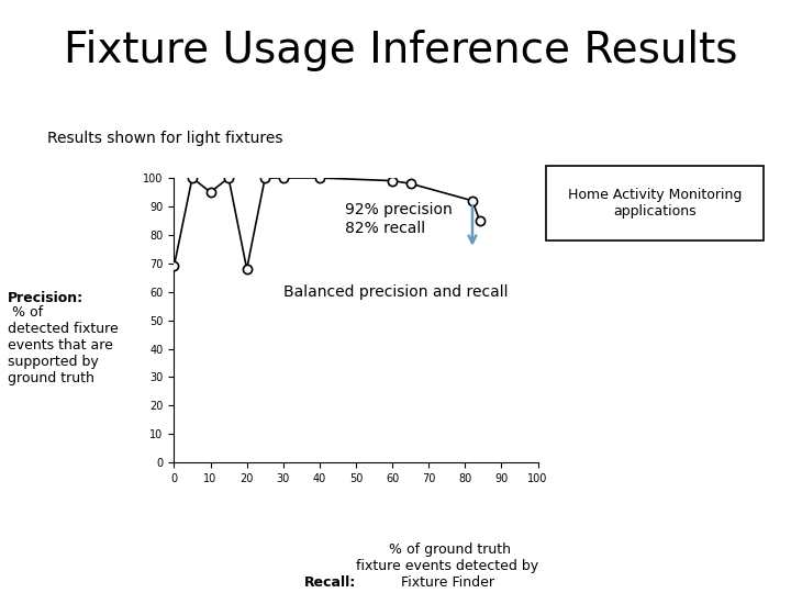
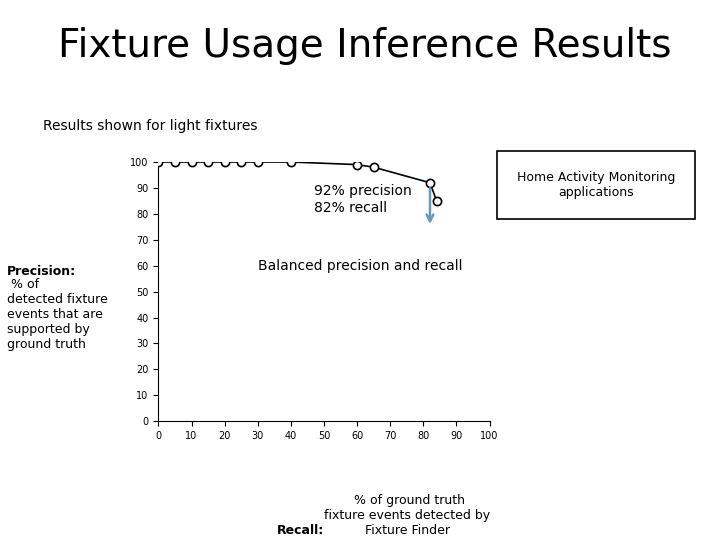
0: 69 -> 100
10: 95 -> 100
20: 68 -> 100
